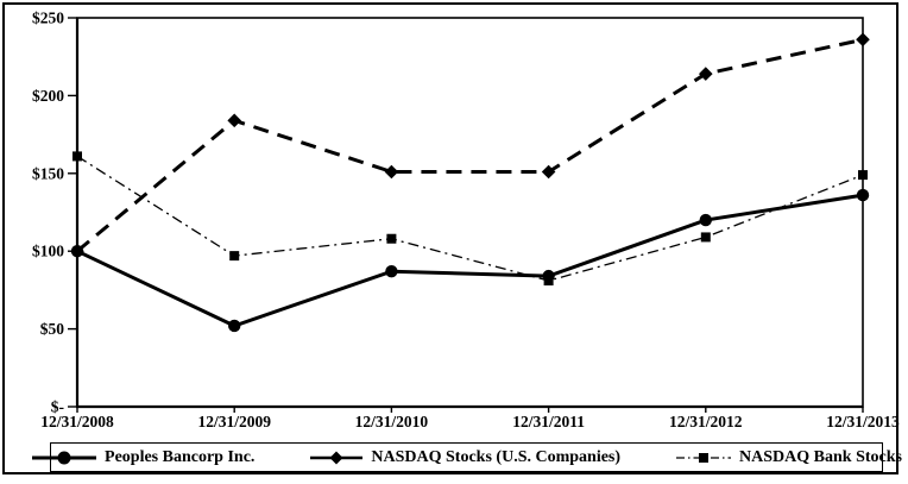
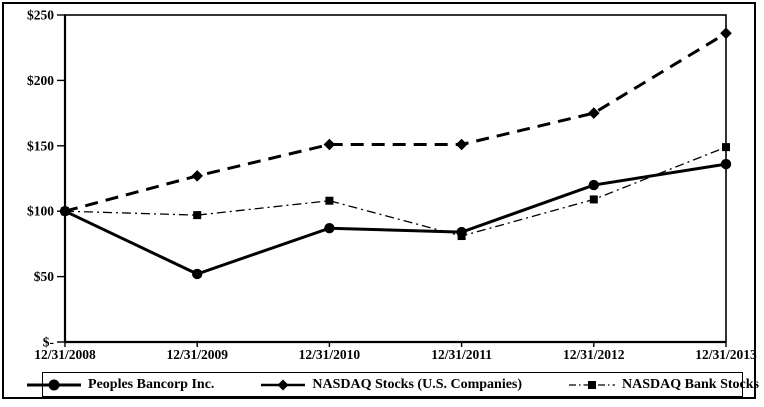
NASDAQ Bank Stocks/12/31/2008: $161 -> $100
NASDAQ Stocks (U.S. Companies)/12/31/2009: $184 -> $127
NASDAQ Stocks (U.S. Companies)/12/31/2012: $214 -> $175
